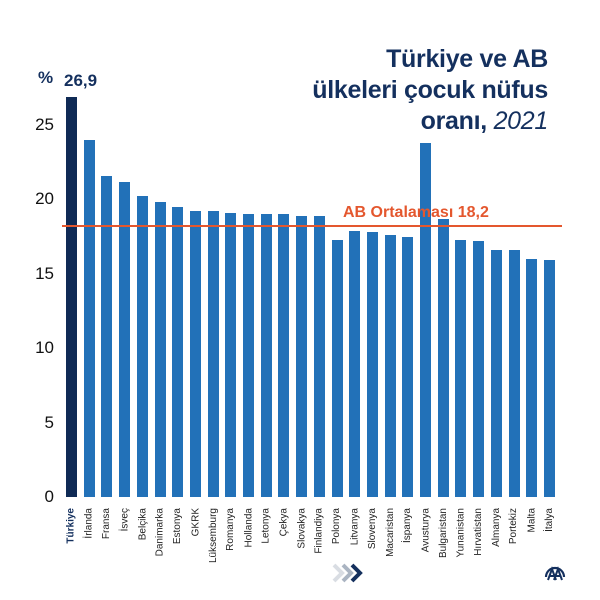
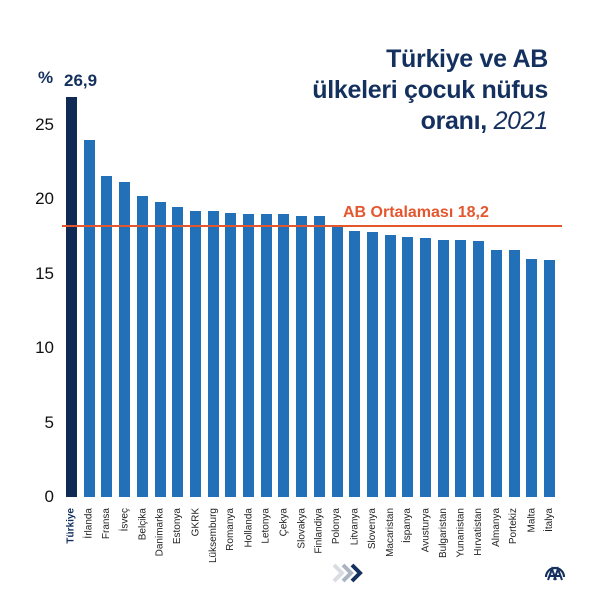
Polonya: 17.3 -> 18.3
Avusturya: 23.8 -> 17.4
Bulgaristan: 18.7 -> 17.3
